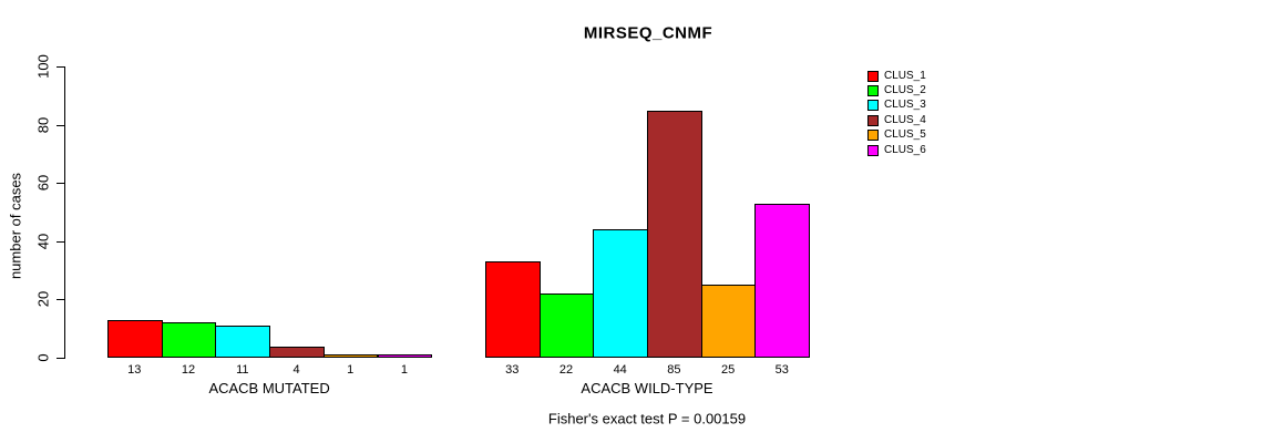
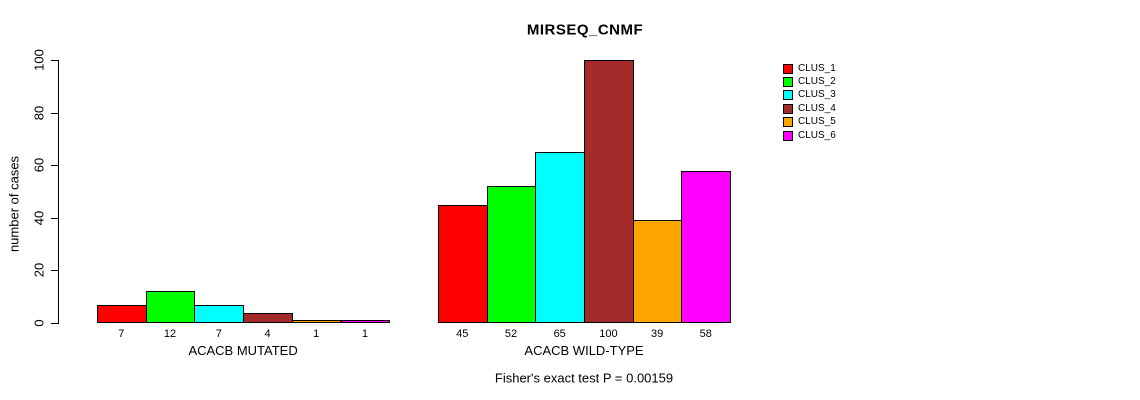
CLUS_1/ACACB MUTATED: 13 -> 7
CLUS_3/ACACB MUTATED: 11 -> 7
CLUS_1/ACACB WILD-TYPE: 33 -> 45
CLUS_2/ACACB WILD-TYPE: 22 -> 52
CLUS_3/ACACB WILD-TYPE: 44 -> 65
CLUS_4/ACACB WILD-TYPE: 85 -> 100
CLUS_5/ACACB WILD-TYPE: 25 -> 39
CLUS_6/ACACB WILD-TYPE: 53 -> 58
